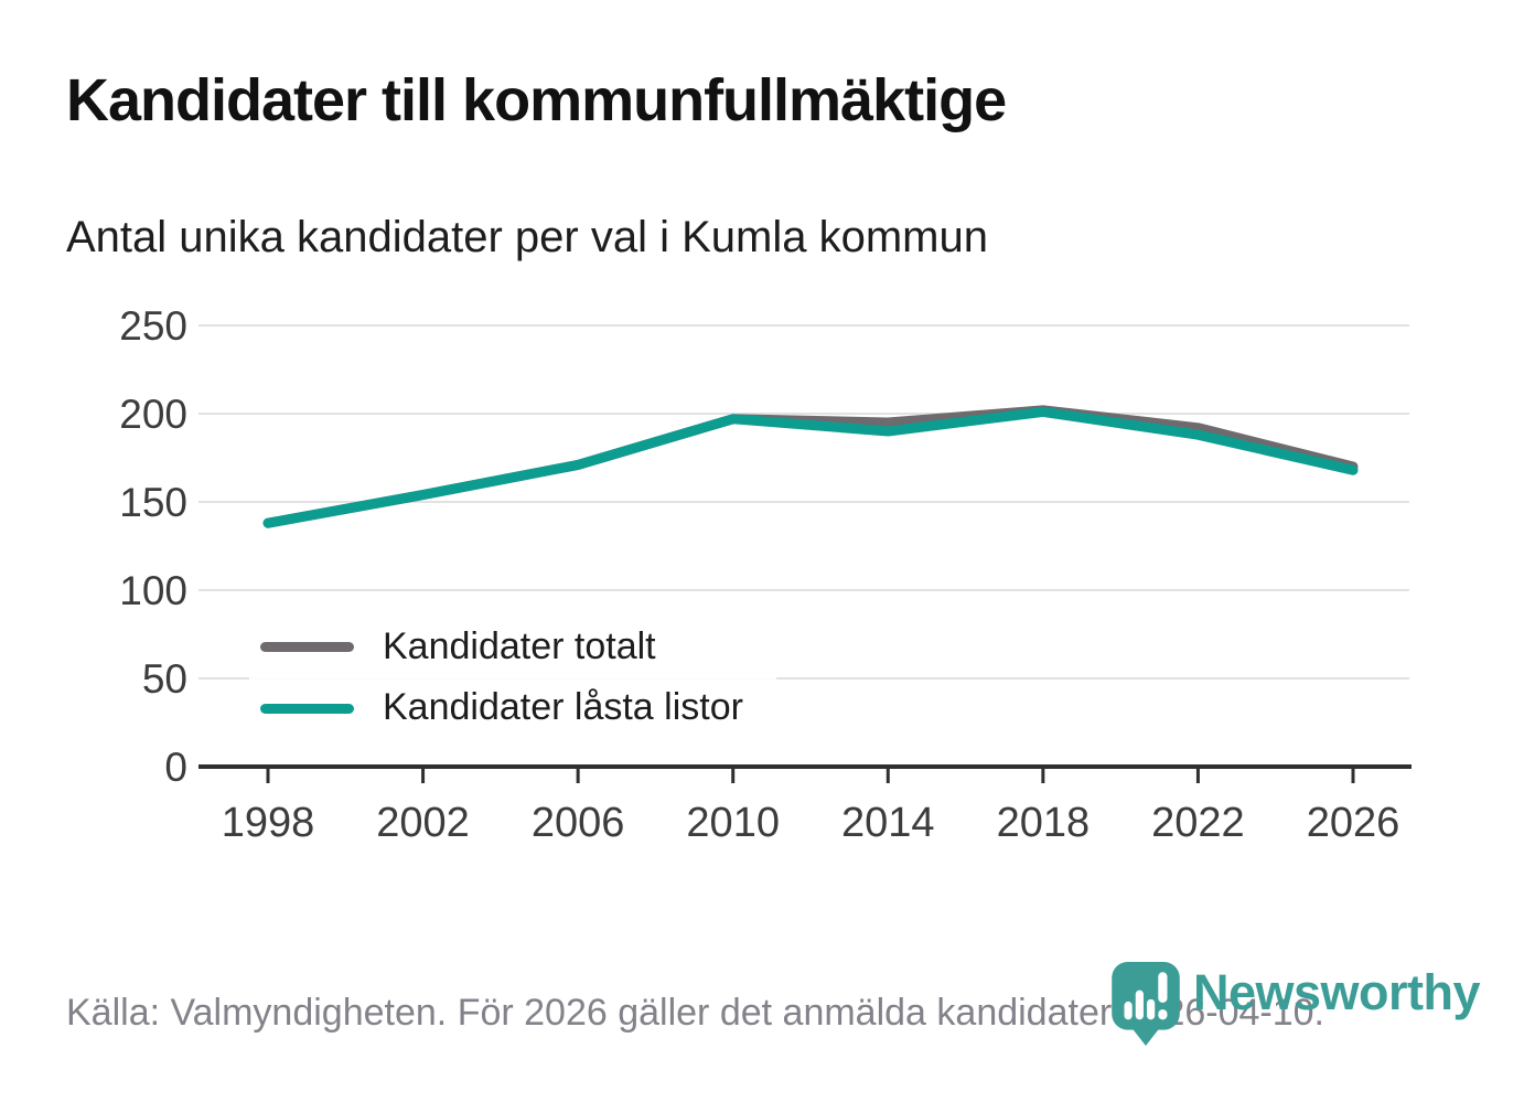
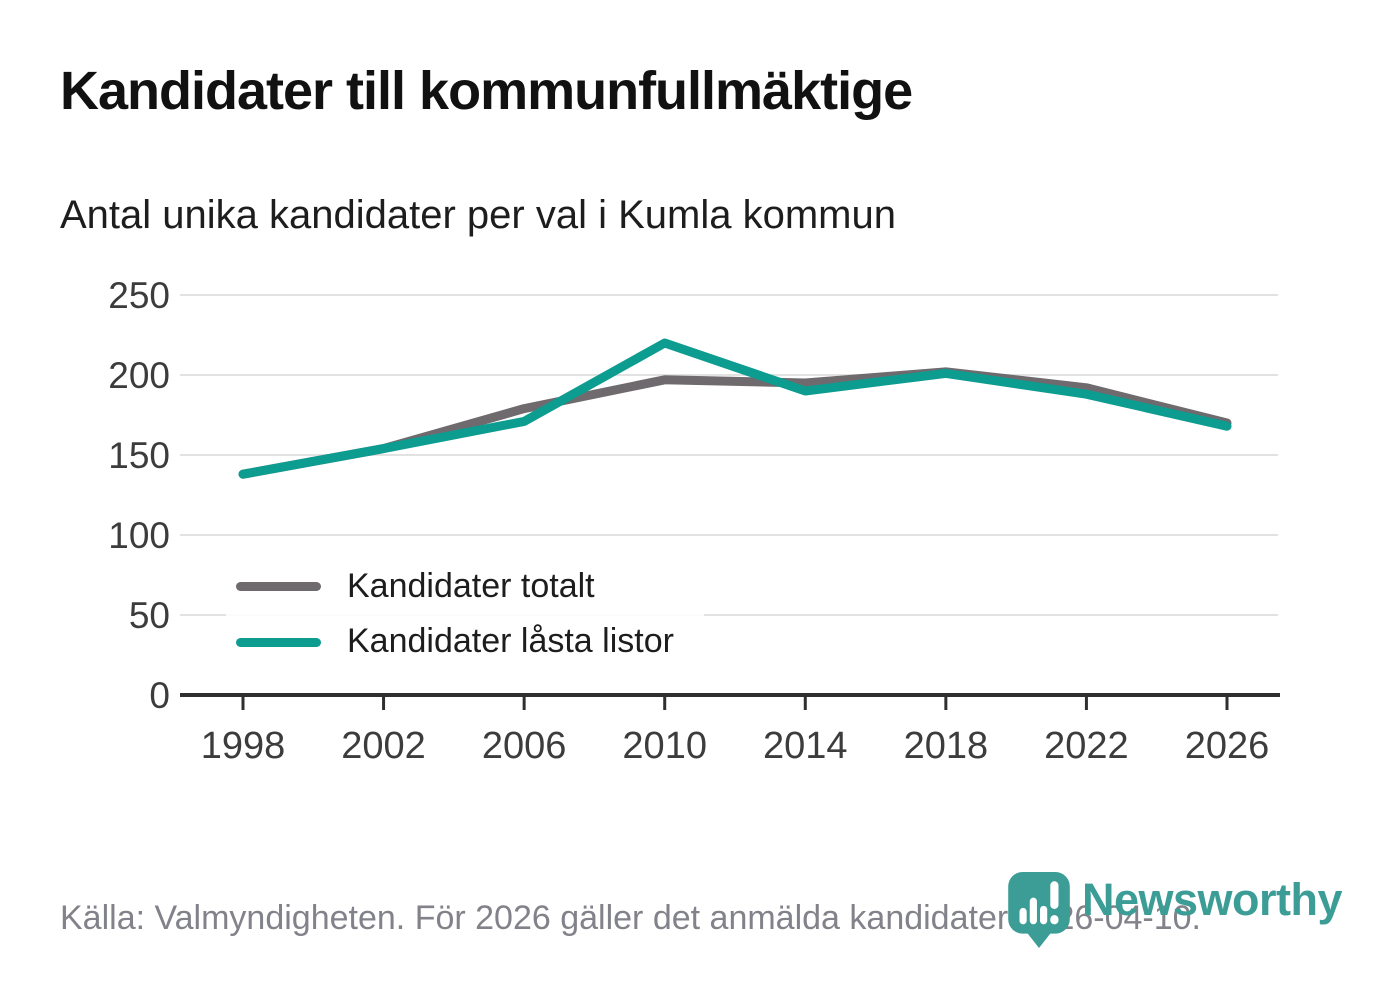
Kandidater totalt/2006: 171 -> 179
Kandidater låsta listor/2010: 197 -> 220
